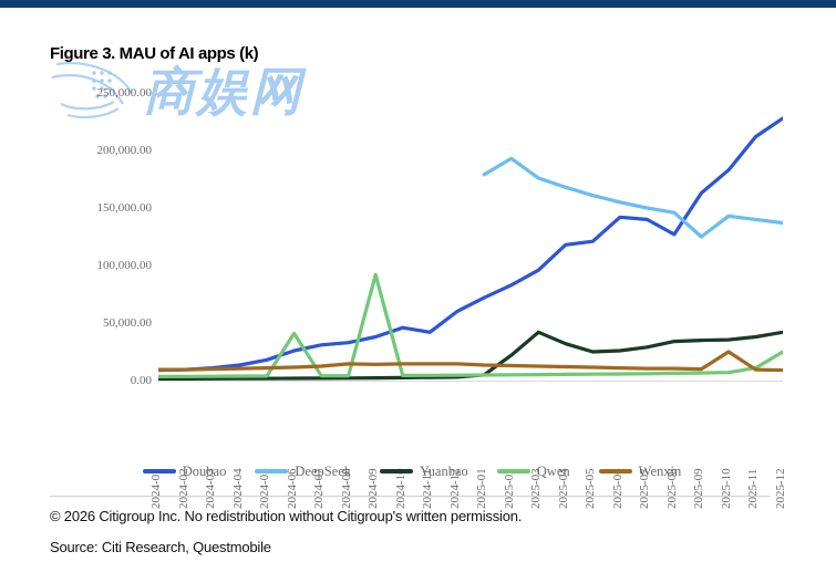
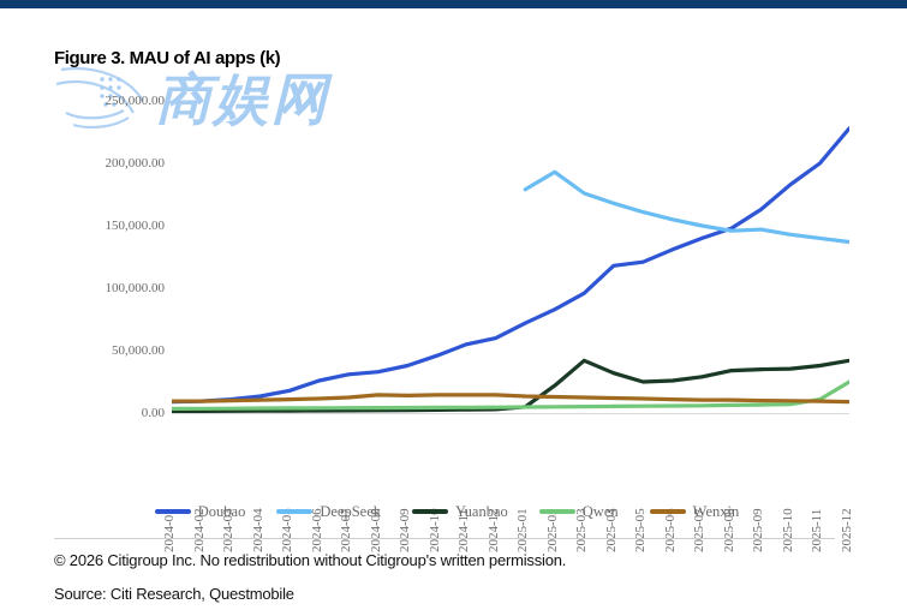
Qwen/2024-06: 41000 -> 4000
Qwen/2024-09: 92000 -> 4000
Doubao/2024-11: 42000 -> 55000
Doubao/2025-06: 142000 -> 131000
Doubao/2025-08: 127000 -> 148000
DeepSeek/2025-09: 125000 -> 147000
Wenxin/2025-10: 25000 -> 10000
Doubao/2025-11: 212000 -> 200000
